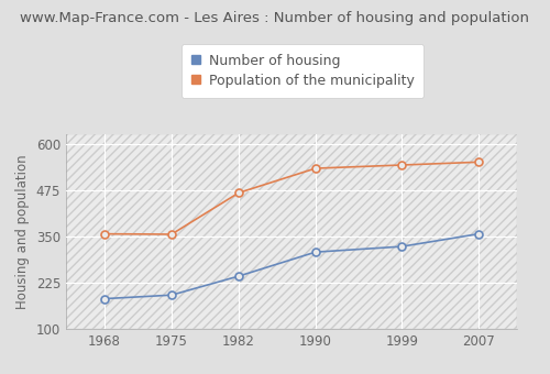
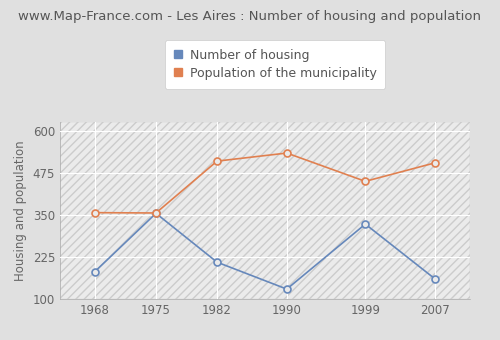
Number of housing/1975: 192 -> 355
Number of housing/1982: 243 -> 210
Population of the municipality/1982: 468 -> 510
Number of housing/1990: 308 -> 130
Population of the municipality/1999: 543 -> 450
Number of housing/2007: 357 -> 160
Population of the municipality/2007: 551 -> 505
